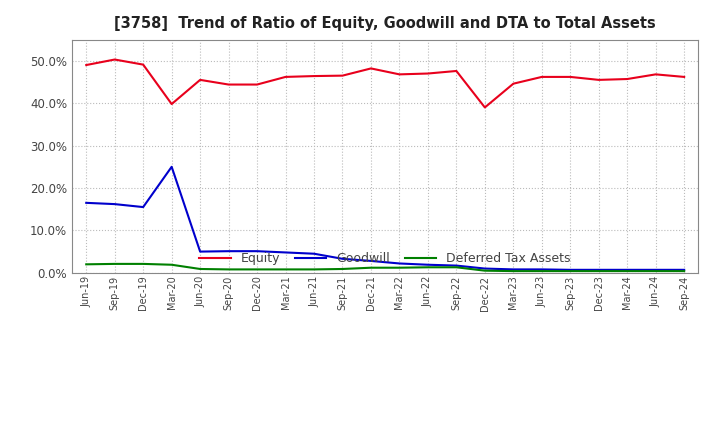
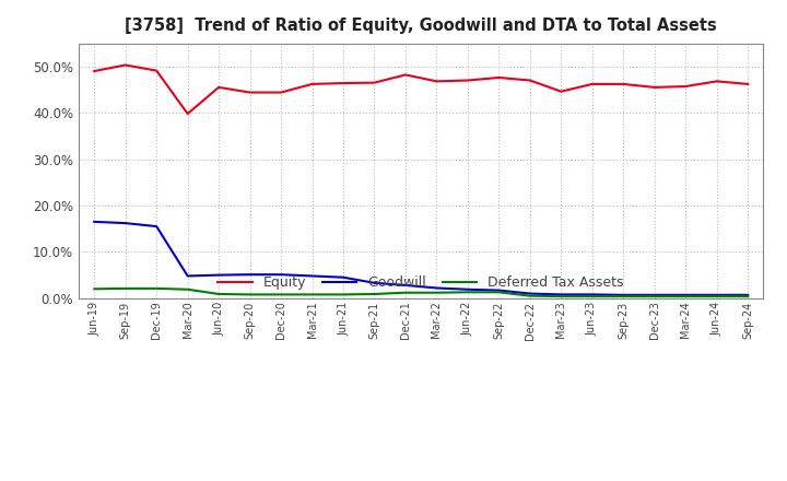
Goodwill/Mar-20: 25.0% -> 4.8%
Equity/Dec-22: 39.0% -> 47.0%
